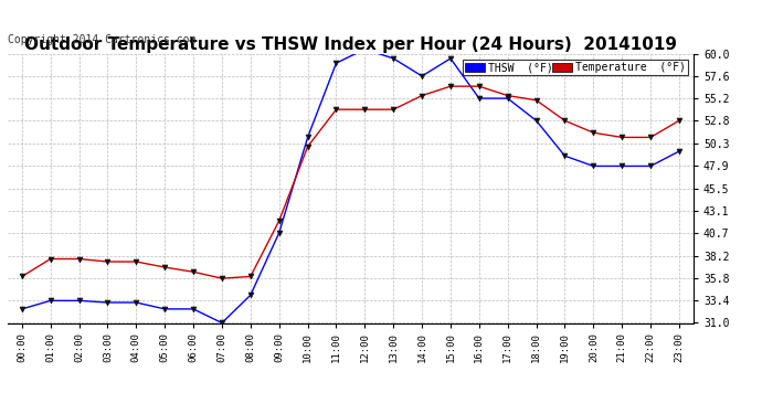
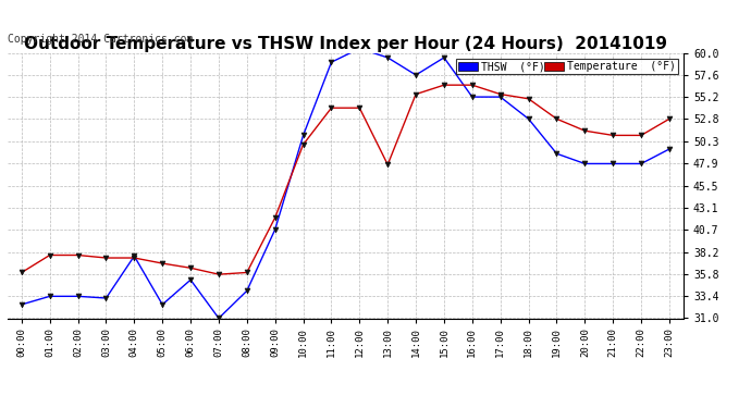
THSW (°F)/04:00: 33.2 -> 37.8
THSW (°F)/06:00: 32.5 -> 35.2
Temperature (°F)/13:00: 54.0 -> 47.8
